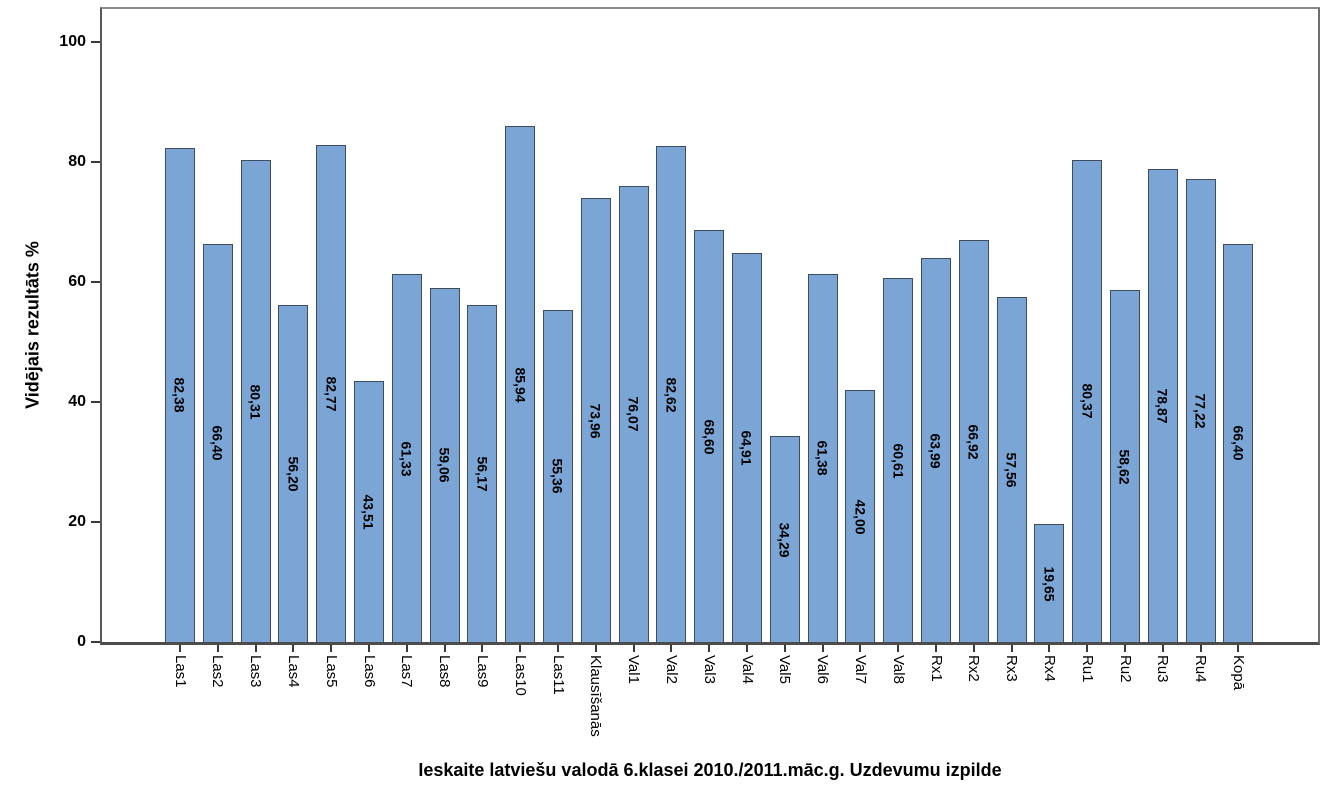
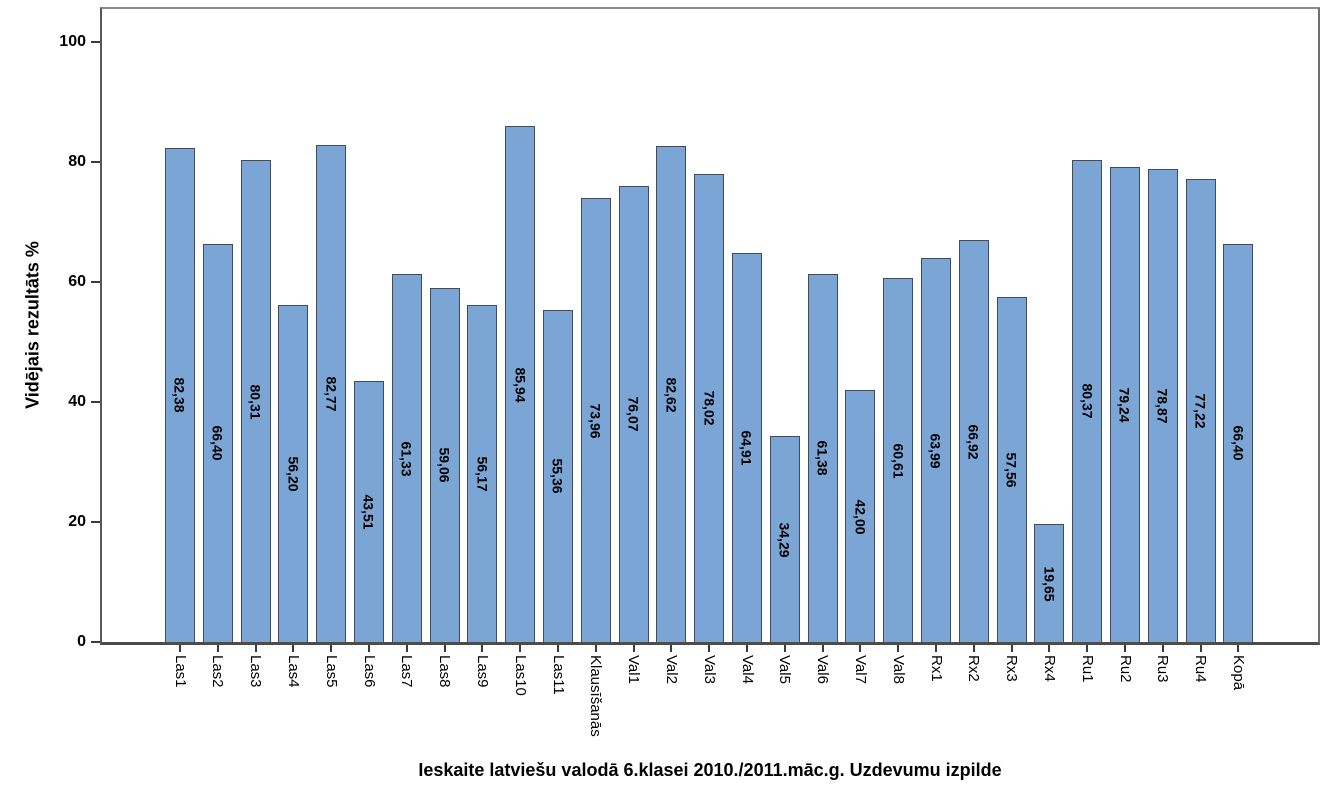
Val3: 68,60 -> 78,02
Ru2: 58,62 -> 79,24
